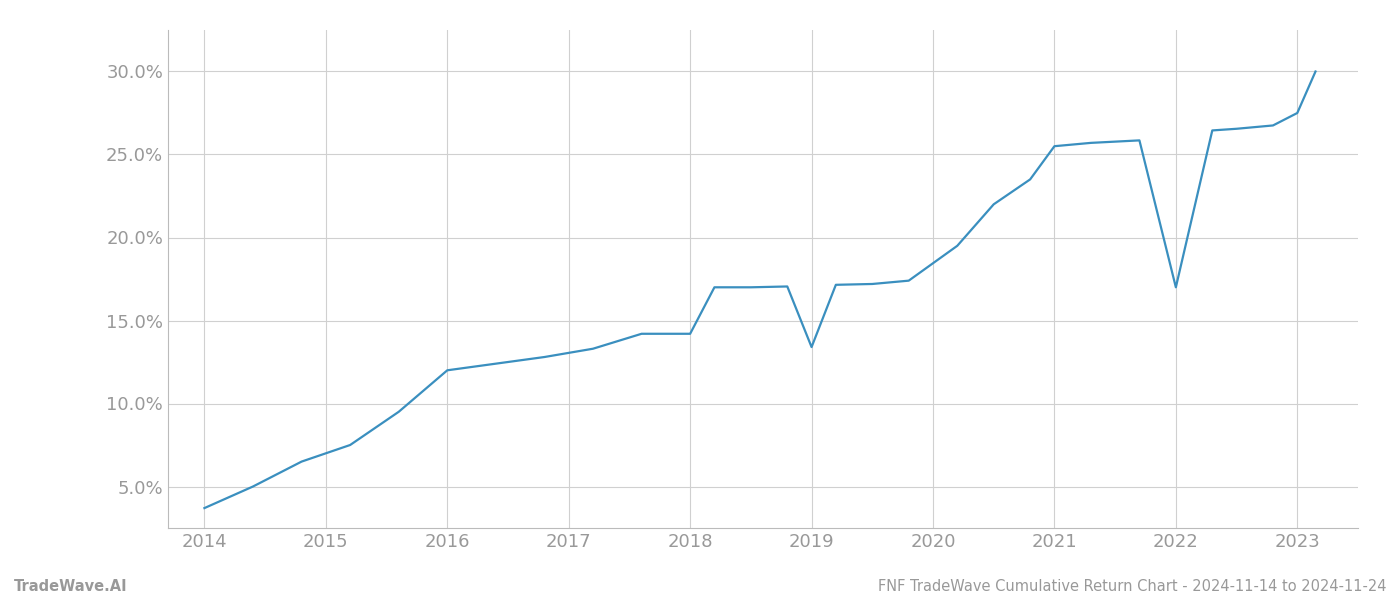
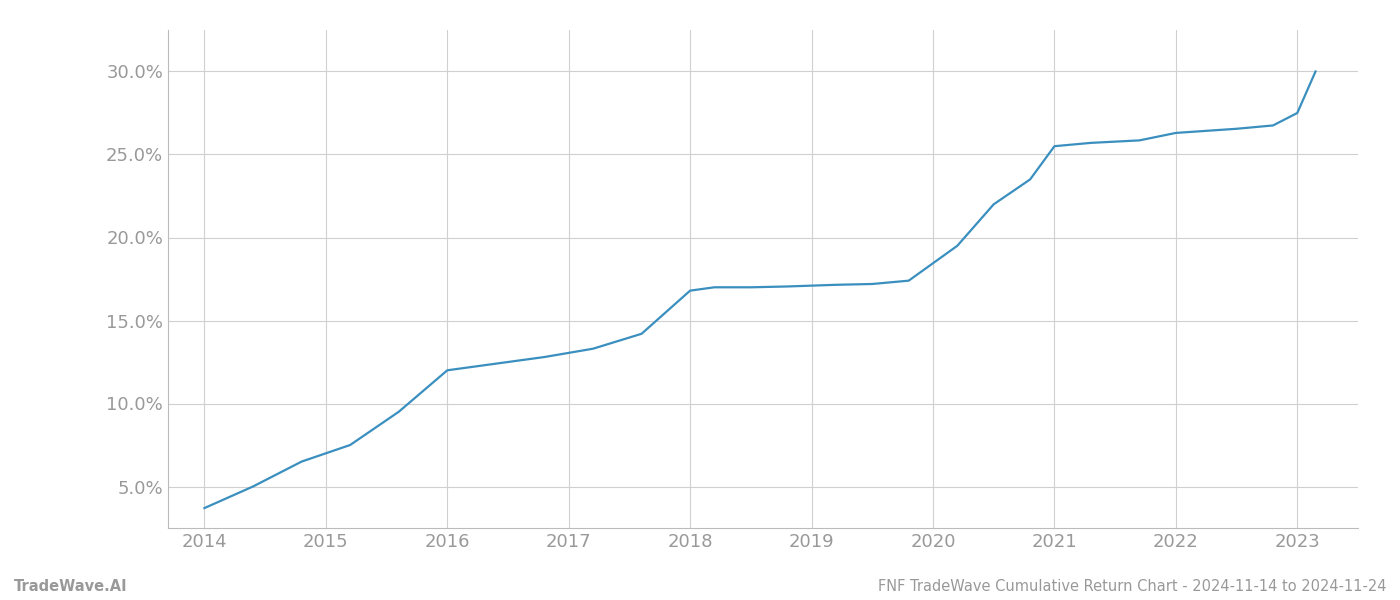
2018: 14.2% -> 16.8%
2019: 13.4% -> 17.1%
2022: 17.0% -> 26.3%
